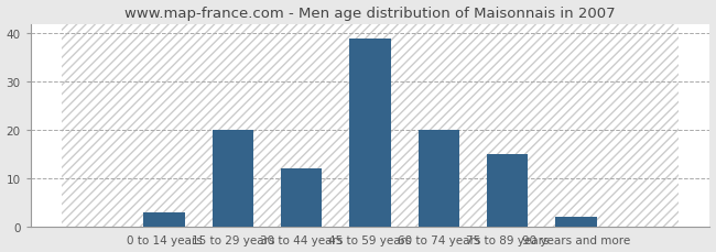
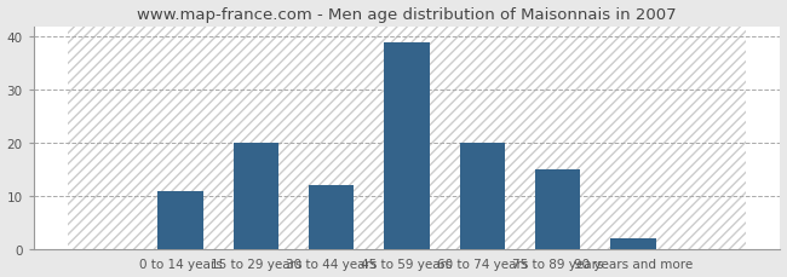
0 to 14 years: 3 -> 11
